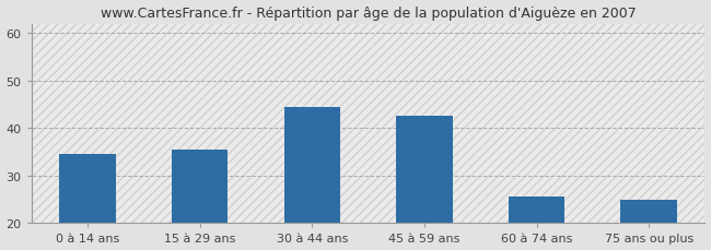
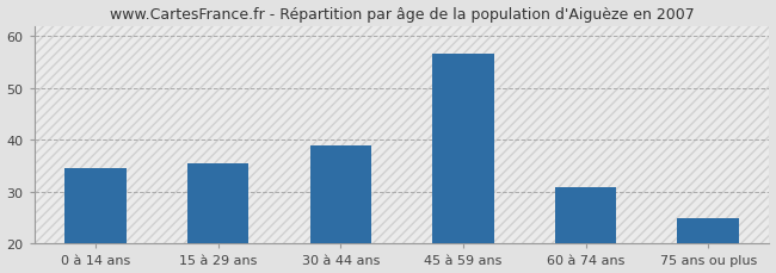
30 à 44 ans: 44.5 -> 39.0
45 à 59 ans: 42.5 -> 56.5
60 à 74 ans: 25.5 -> 31.0
